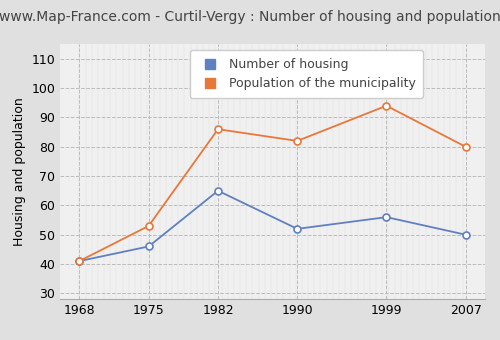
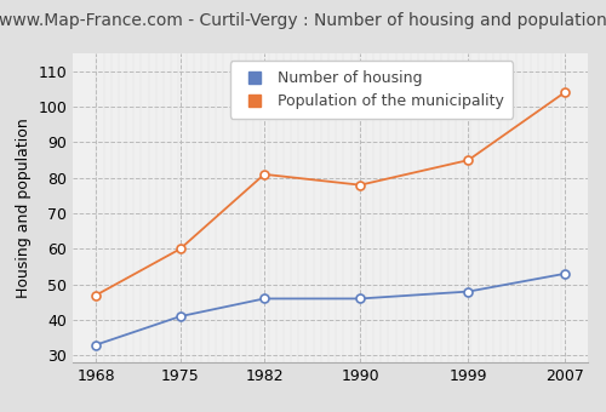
Number of housing/1968: 41 -> 33
Population of the municipality/1968: 41 -> 47
Number of housing/1975: 46 -> 41
Population of the municipality/1975: 53 -> 60
Number of housing/1982: 65 -> 46
Population of the municipality/1982: 86 -> 81
Number of housing/1990: 52 -> 46
Population of the municipality/1990: 82 -> 78
Number of housing/1999: 56 -> 48
Population of the municipality/1999: 94 -> 85
Number of housing/2007: 50 -> 53
Population of the municipality/2007: 80 -> 104
